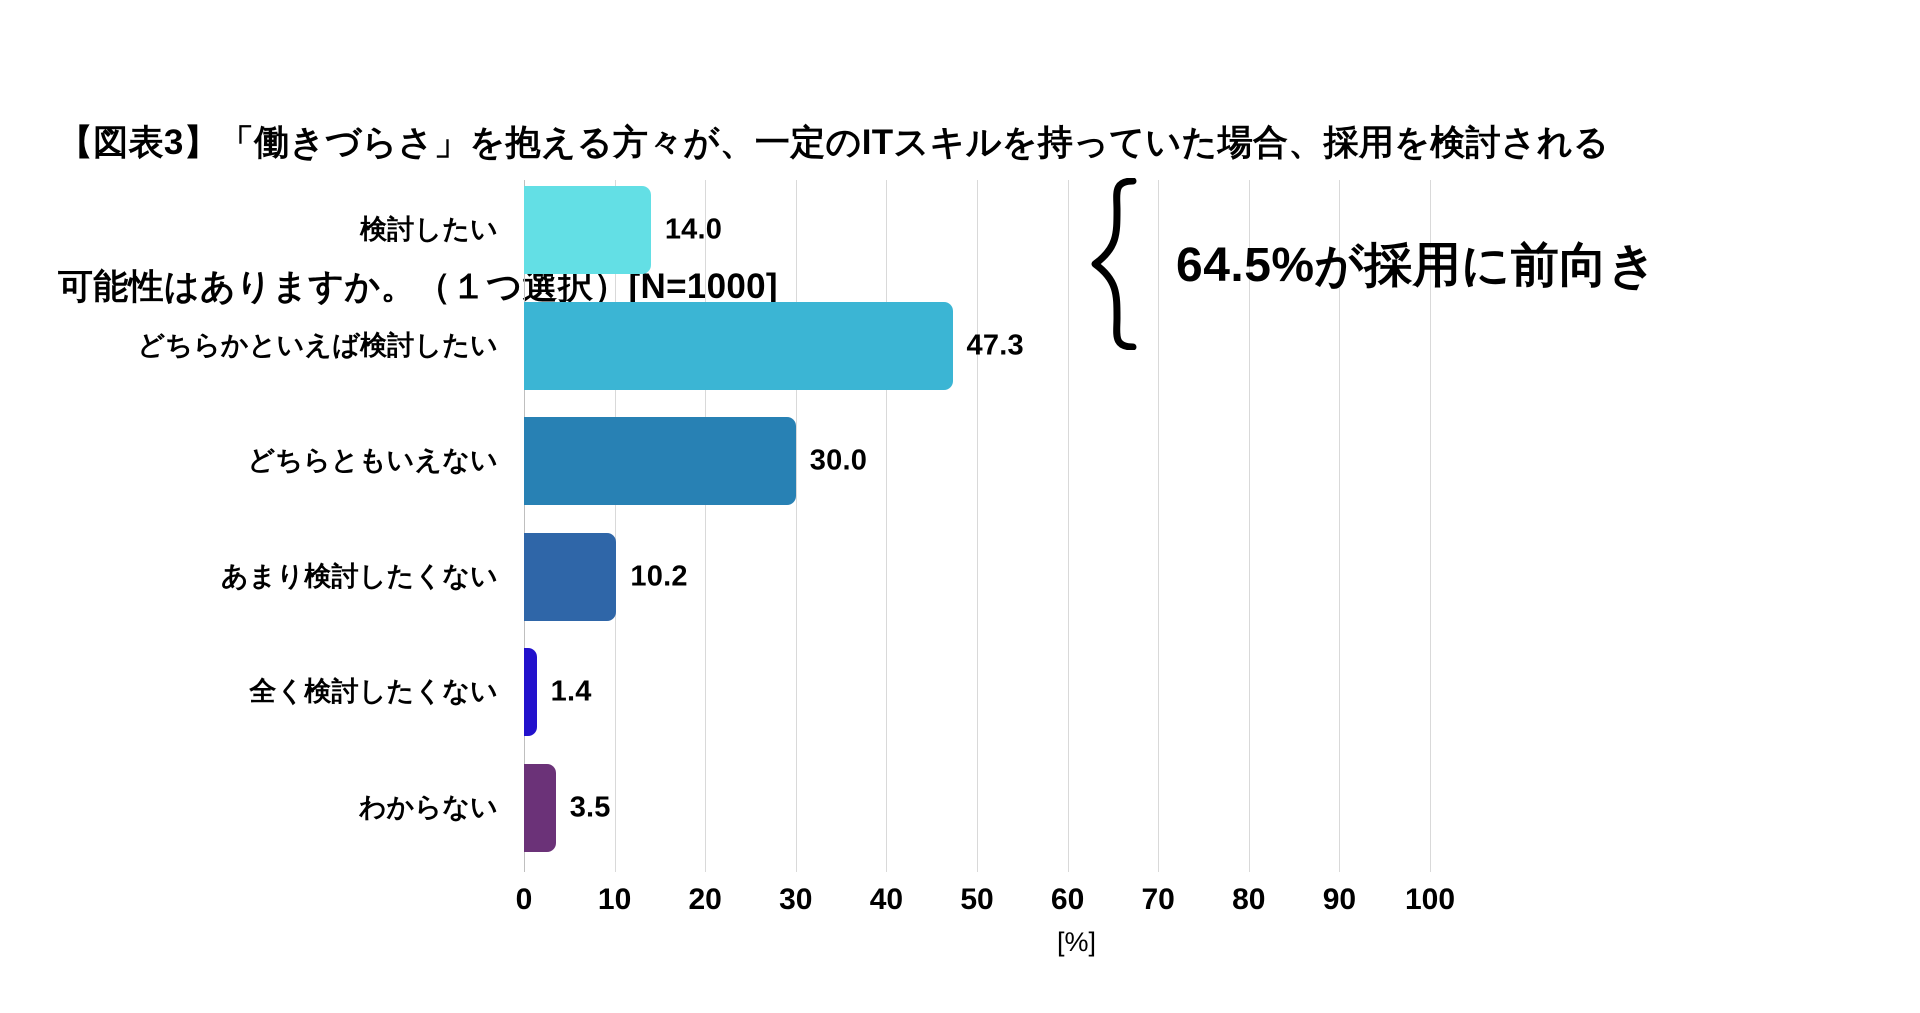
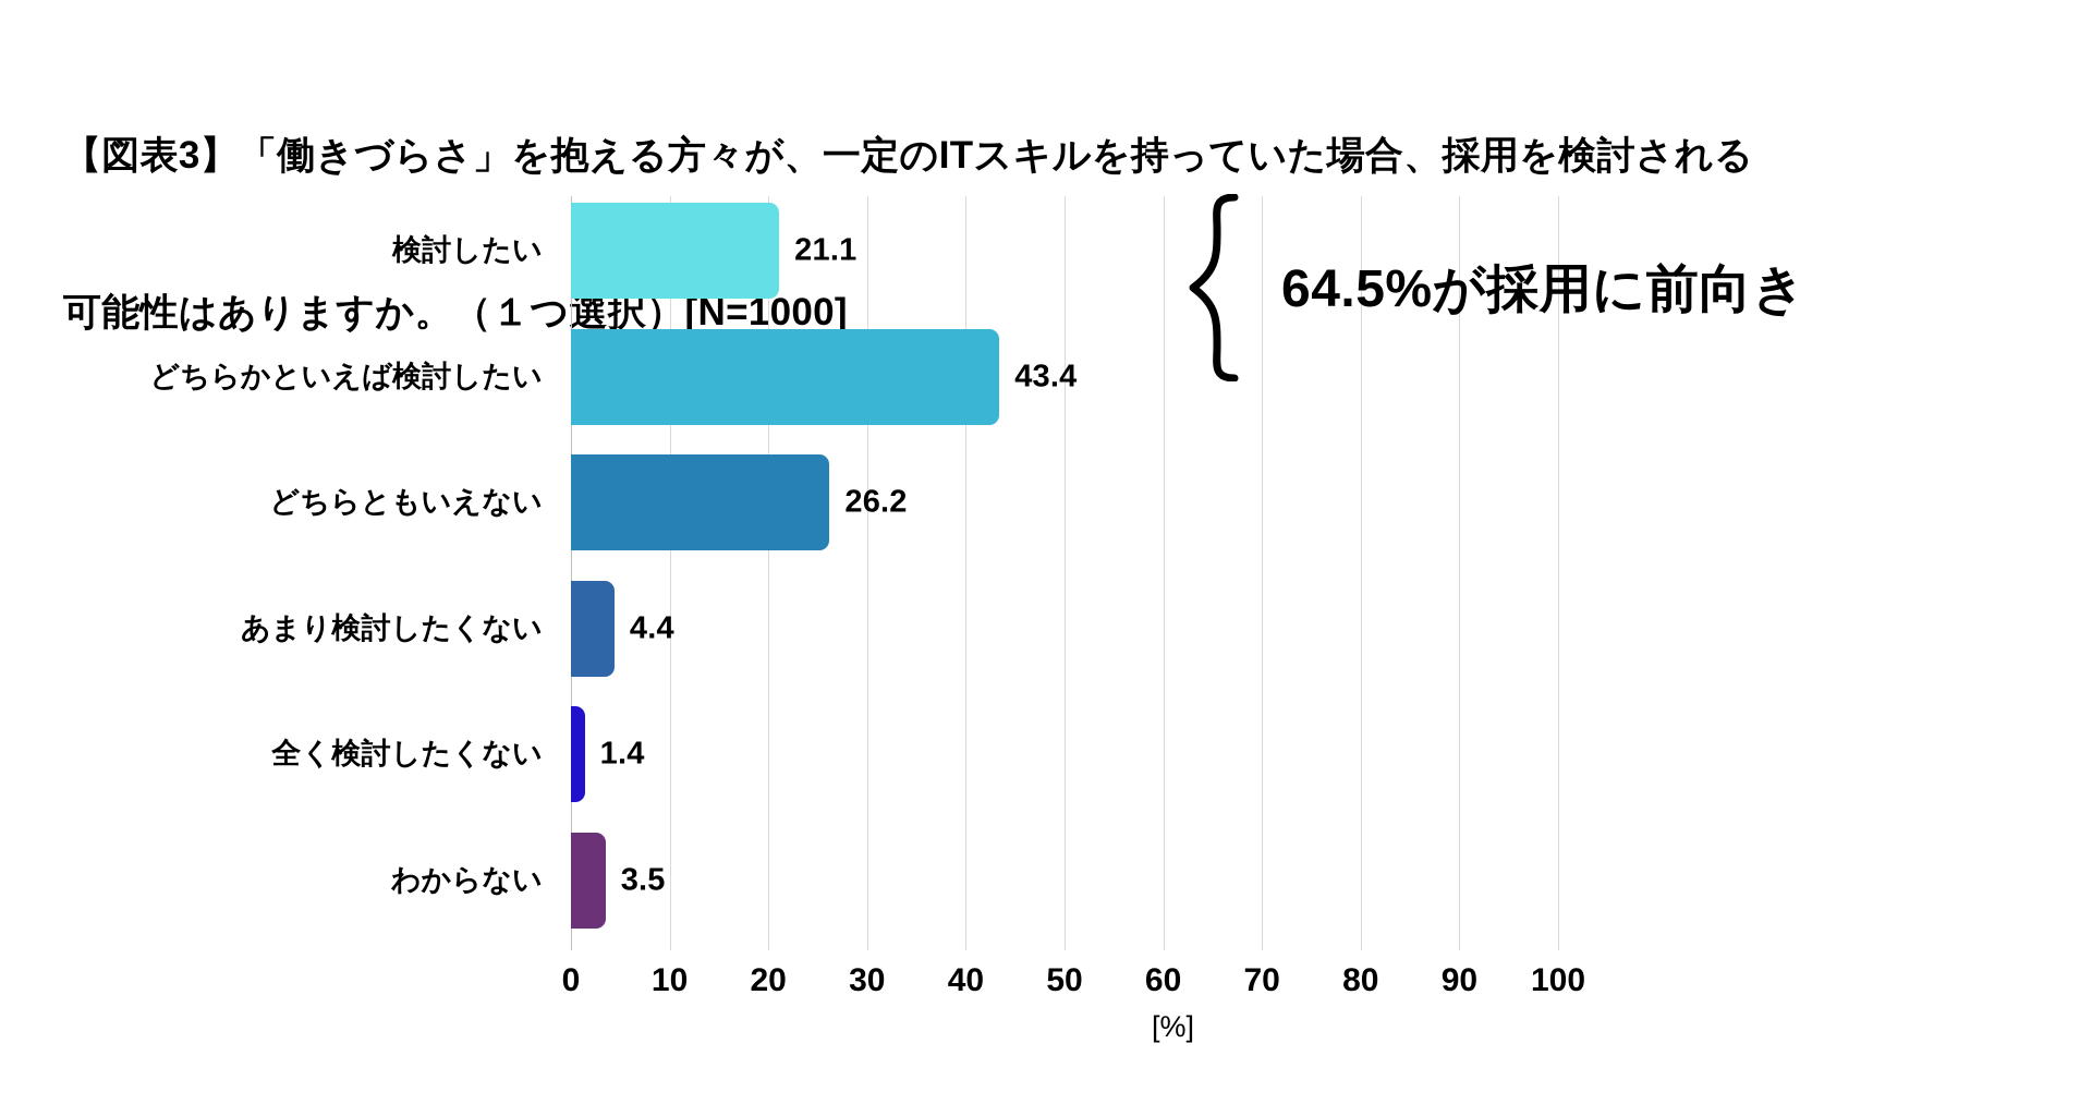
検討したい: 14.0 -> 21.1
どちらかといえば検討したい: 47.3 -> 43.4
どちらともいえない: 30.0 -> 26.2
あまり検討したくない: 10.2 -> 4.4
